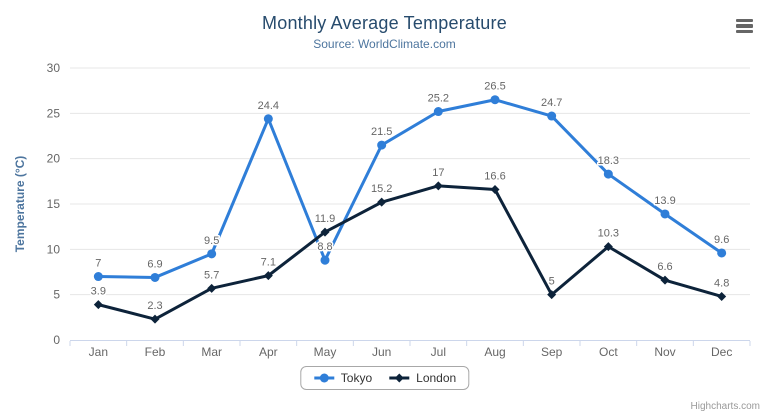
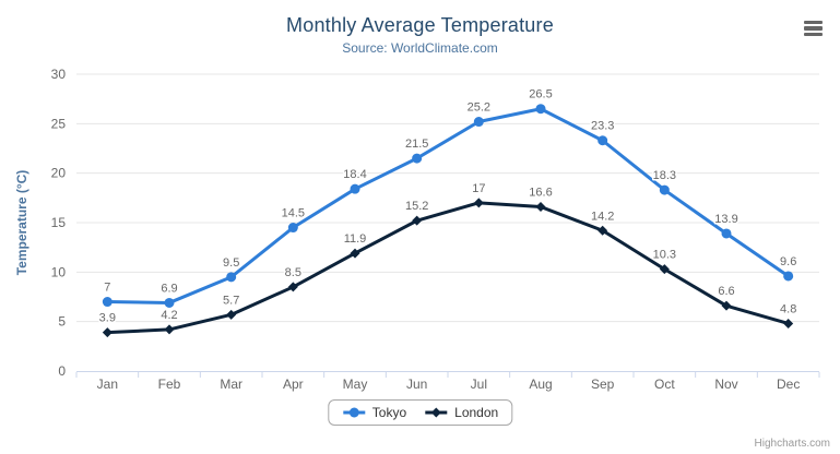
London/Feb: 2.3 -> 4.2
Tokyo/Apr: 24.4 -> 14.5
London/Apr: 7.1 -> 8.5
Tokyo/May: 8.8 -> 18.4
Tokyo/Sep: 24.7 -> 23.3
London/Sep: 5 -> 14.2
